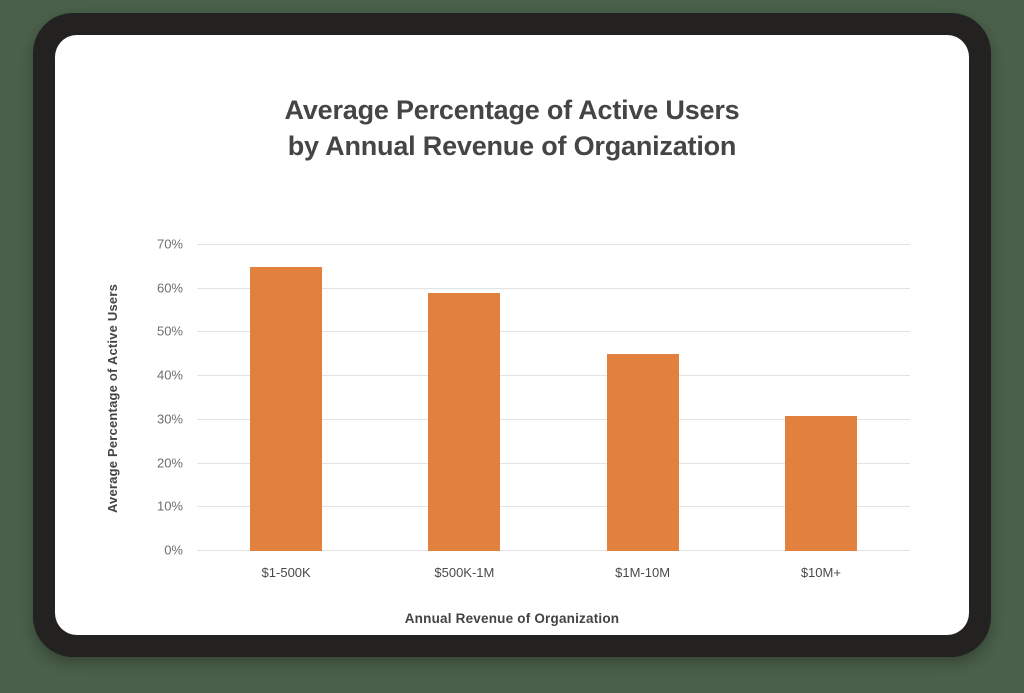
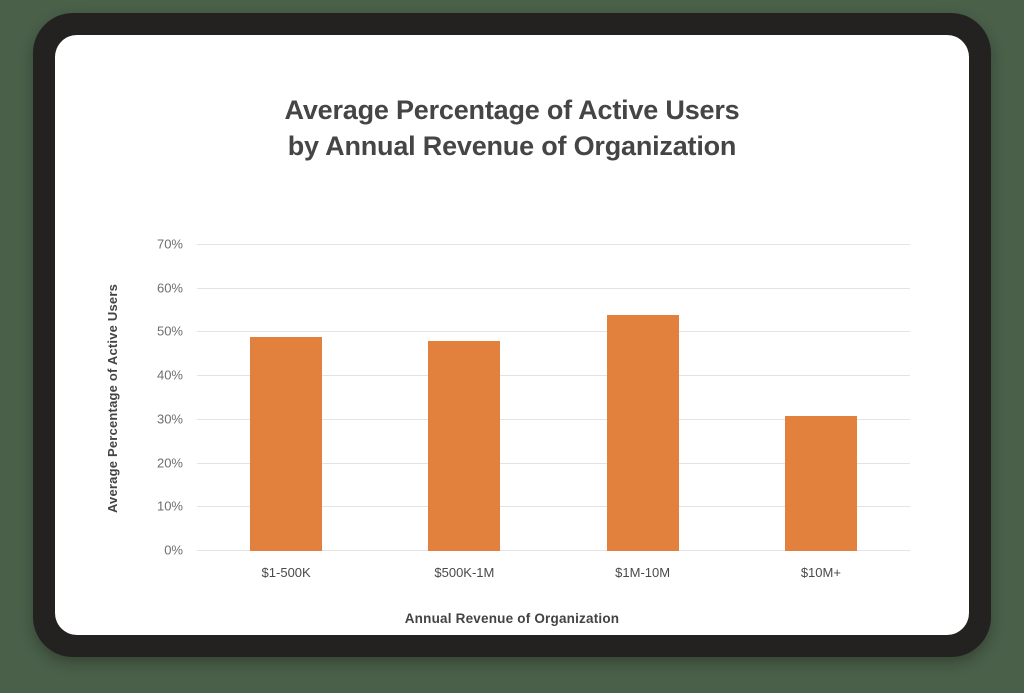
$1-500K: 65% -> 49%
$500K-1M: 59% -> 48%
$1M-10M: 45% -> 54%
